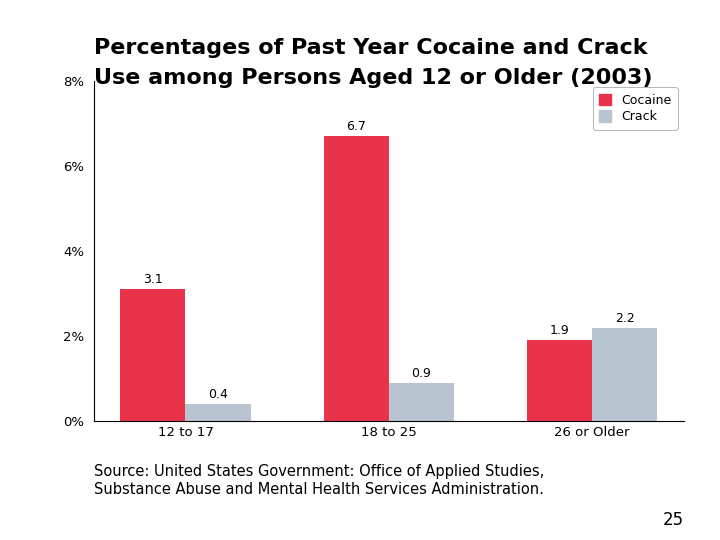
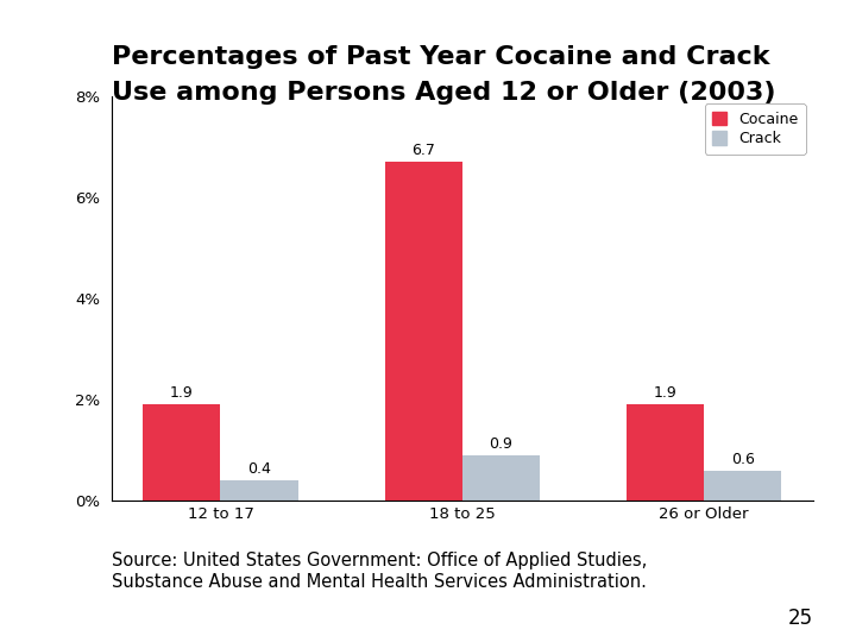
Cocaine/12 to 17: 3.1 -> 1.9
Crack/26 or Older: 2.2 -> 0.6
